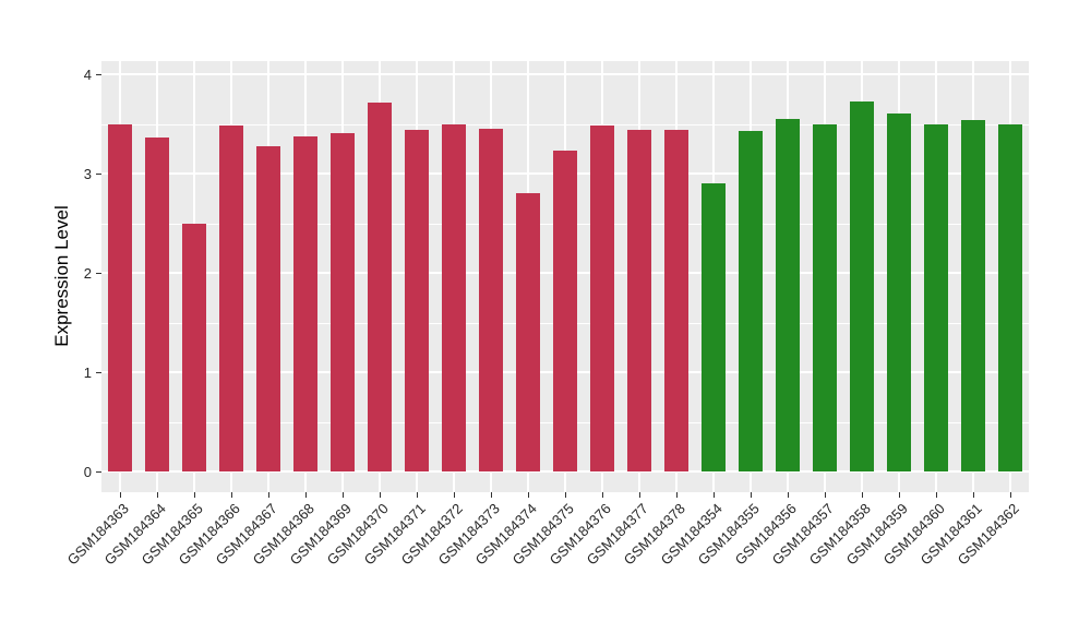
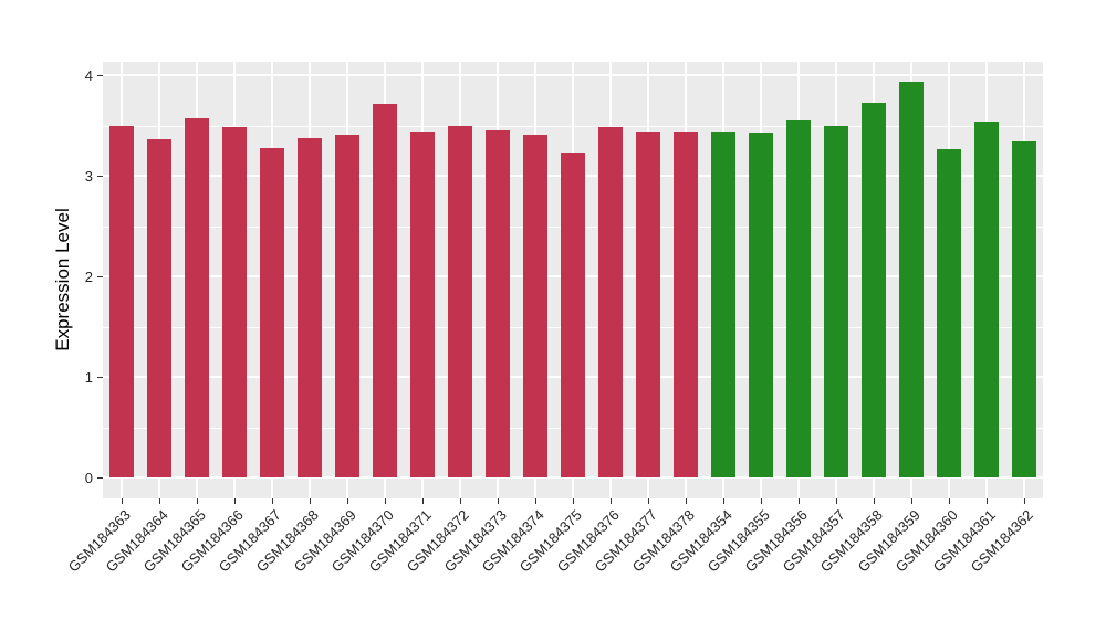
GSM184365: 2.5 -> 3.6
GSM184374: 2.8 -> 3.4
GSM184354: 2.9 -> 3.4
GSM184359: 3.6 -> 3.9
GSM184360: 3.5 -> 3.3
GSM184362: 3.5 -> 3.3
